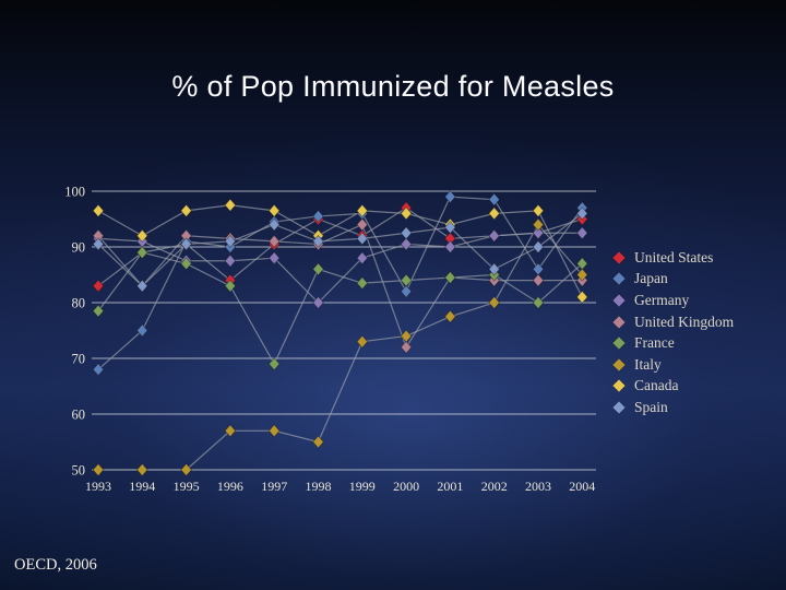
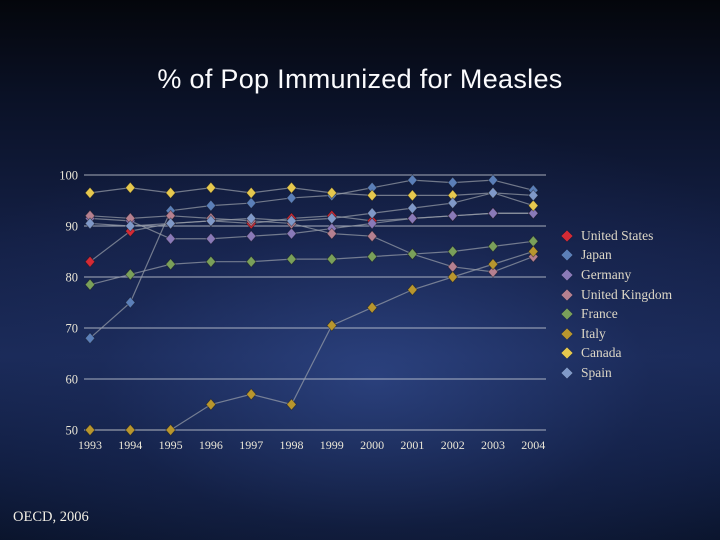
United Kingdom/1994: 83 -> 92
France/1994: 89 -> 80
Canada/1994: 92 -> 98
Spain/1994: 83 -> 90
Japan/1995: 91 -> 93
France/1995: 87 -> 82
United States/1996: 84 -> 91
Japan/1996: 90 -> 94
Italy/1996: 57 -> 55
France/1997: 69 -> 83
Spain/1997: 94 -> 92
United States/1998: 95 -> 92
Germany/1998: 80 -> 88
France/1998: 86 -> 84
Canada/1998: 92 -> 98
Germany/1999: 88 -> 90
United Kingdom/1999: 94 -> 88
Italy/1999: 73 -> 70
United States/2000: 97 -> 91
Japan/2000: 82 -> 98
United Kingdom/2000: 72 -> 88
Germany/2001: 90 -> 92
Canada/2001: 94 -> 96
United Kingdom/2002: 84 -> 82
Spain/2002: 86 -> 94
Japan/2003: 86 -> 99
United Kingdom/2003: 84 -> 81
France/2003: 80 -> 86
Italy/2003: 94 -> 82
Spain/2003: 90 -> 96
United States/2004: 95 -> 92
Canada/2004: 81 -> 94
